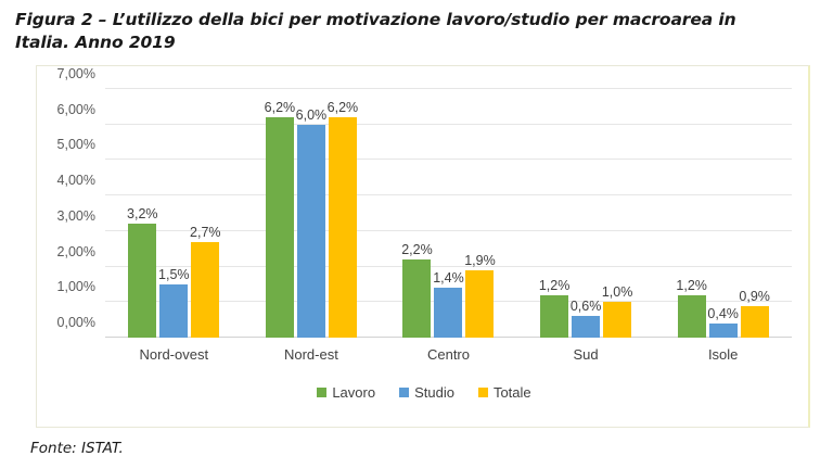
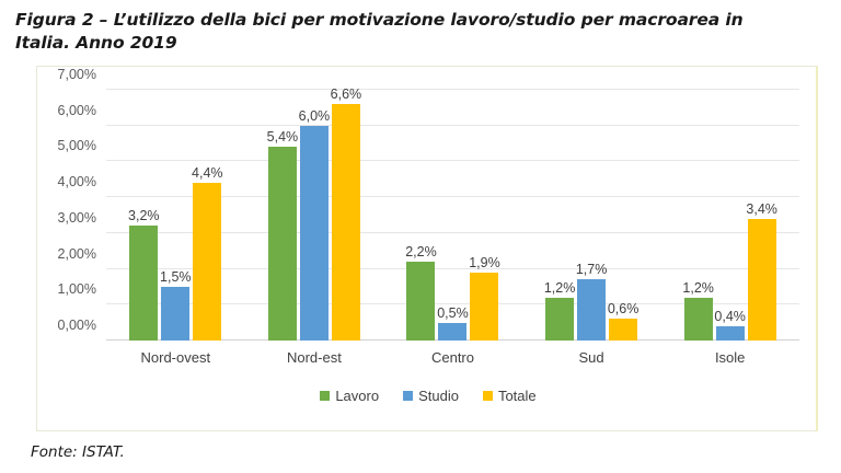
Totale/Nord-ovest: 2,7% -> 4,4%
Lavoro/Nord-est: 6,2% -> 5,4%
Totale/Nord-est: 6,2% -> 6,6%
Studio/Centro: 1,4% -> 0,5%
Studio/Sud: 0,6% -> 1,7%
Totale/Sud: 1,0% -> 0,6%
Totale/Isole: 0,9% -> 3,4%
